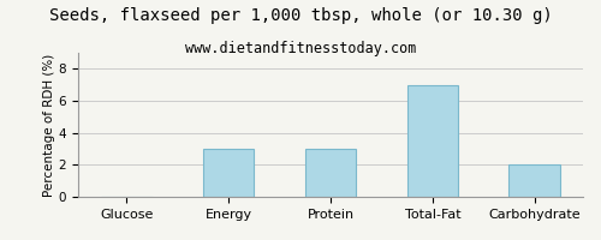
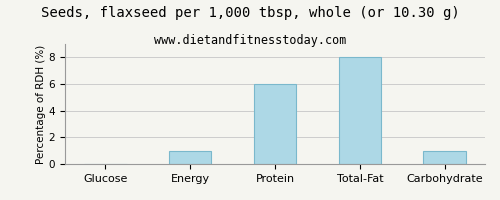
Energy: 3 -> 1
Protein: 3 -> 6
Total-Fat: 7 -> 8
Carbohydrate: 2 -> 1
